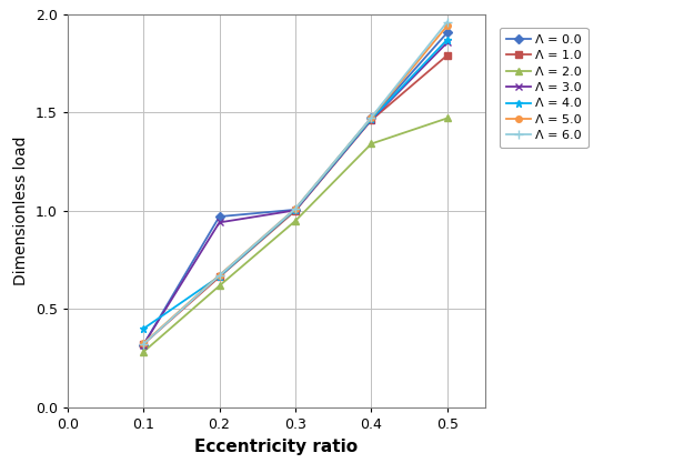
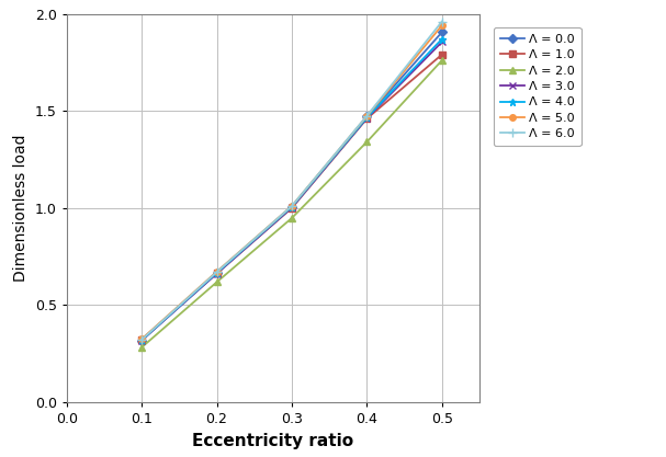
Λ = 4.0/0.1: 0.40 -> 0.32
Λ = 0.0/0.2: 0.97 -> 0.67
Λ = 3.0/0.2: 0.94 -> 0.66
Λ = 2.0/0.5: 1.47 -> 1.76
